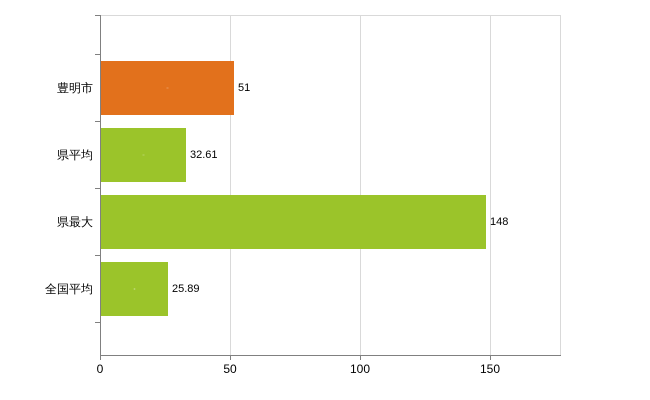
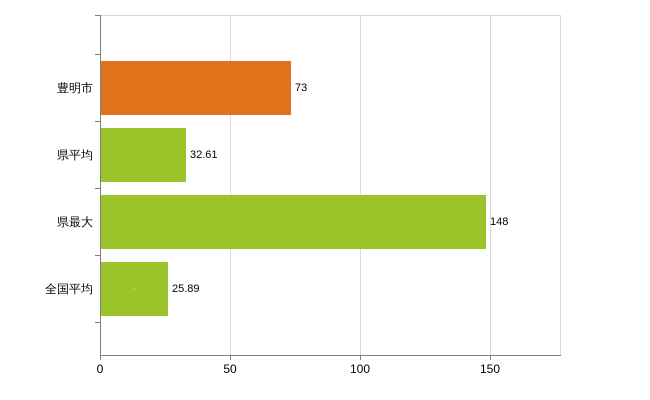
豊明市: 51 -> 73
